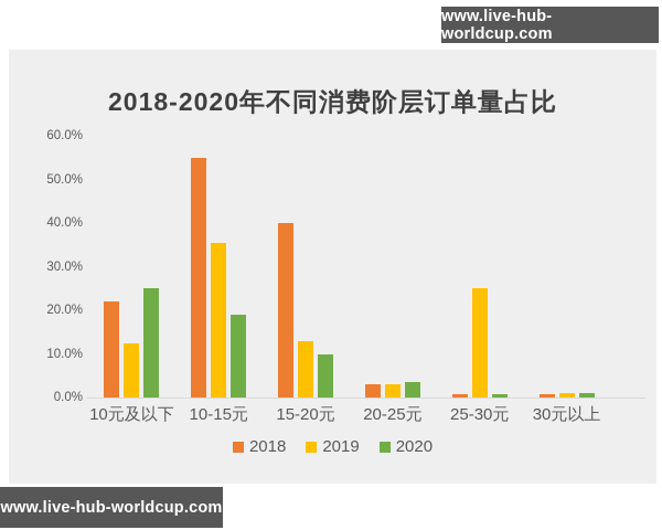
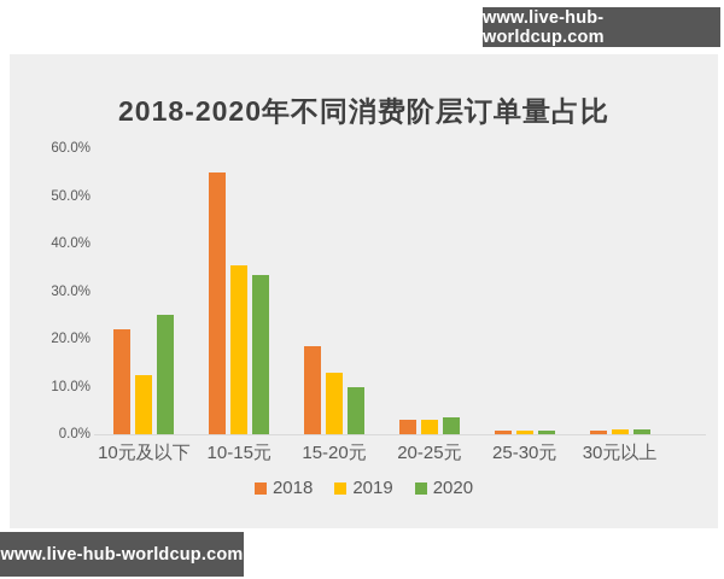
2020/10-15元: 19% -> 34%
2018/15-20元: 40% -> 18%
2019/25-30元: 25% -> 1%
